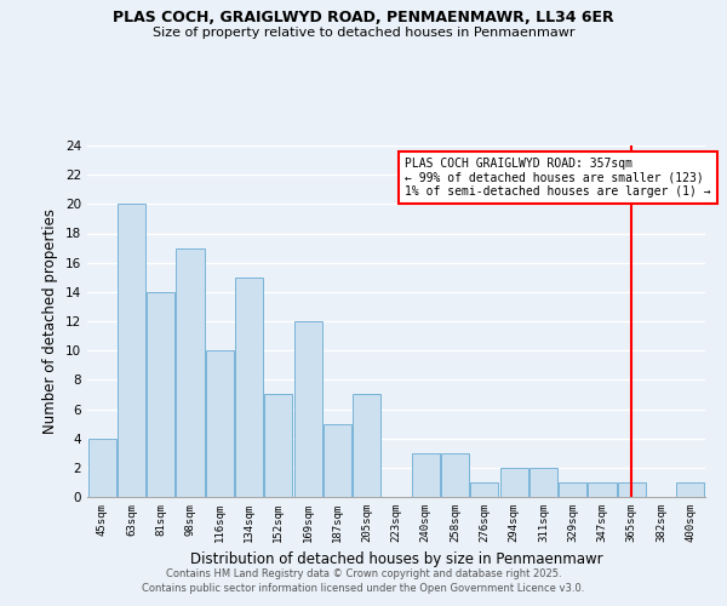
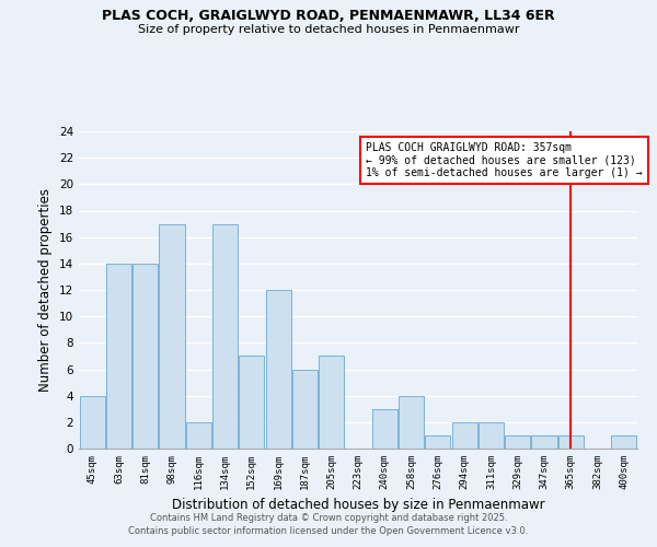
63sqm: 20 -> 14
116sqm: 10 -> 2
134sqm: 15 -> 17
187sqm: 5 -> 6
258sqm: 3 -> 4
